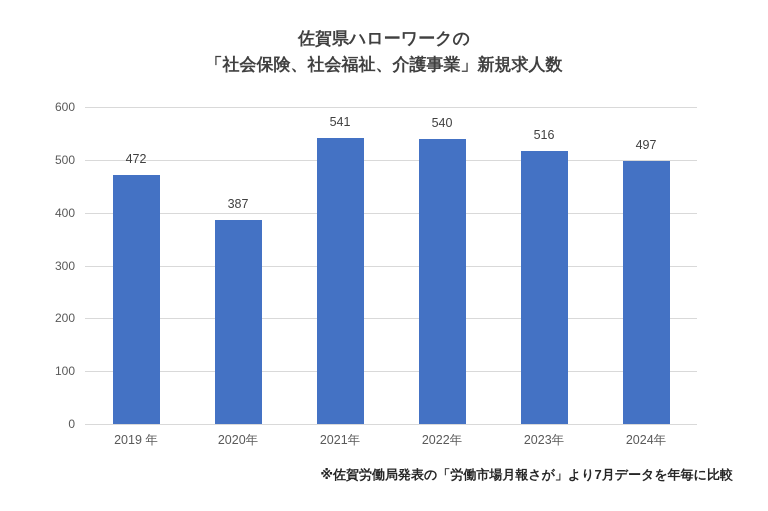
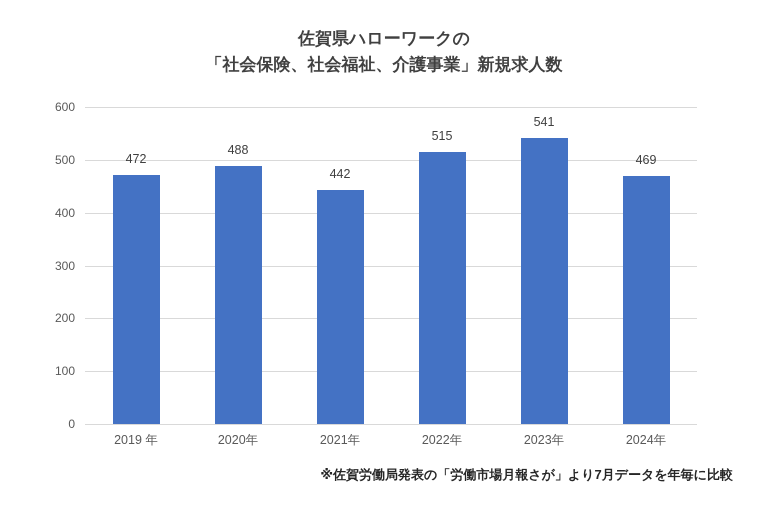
2020年: 387 -> 488
2021年: 541 -> 442
2022年: 540 -> 515
2023年: 516 -> 541
2024年: 497 -> 469
